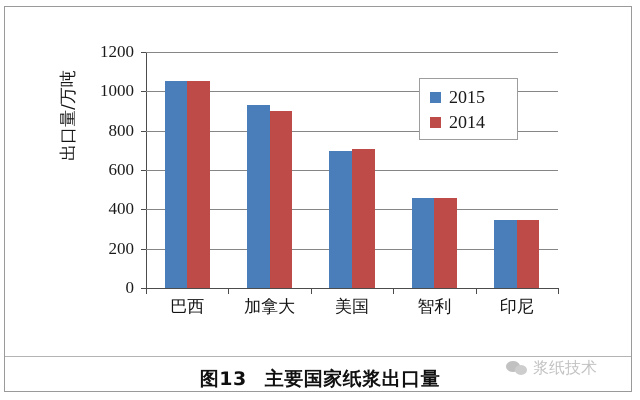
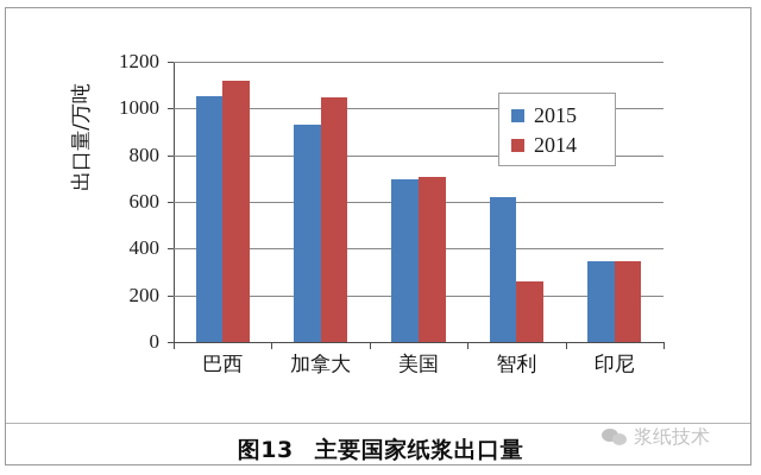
2014/巴西: 1060 -> 1120
2014/加拿大: 900 -> 1050
2015/智利: 460 -> 620
2014/智利: 460 -> 260
